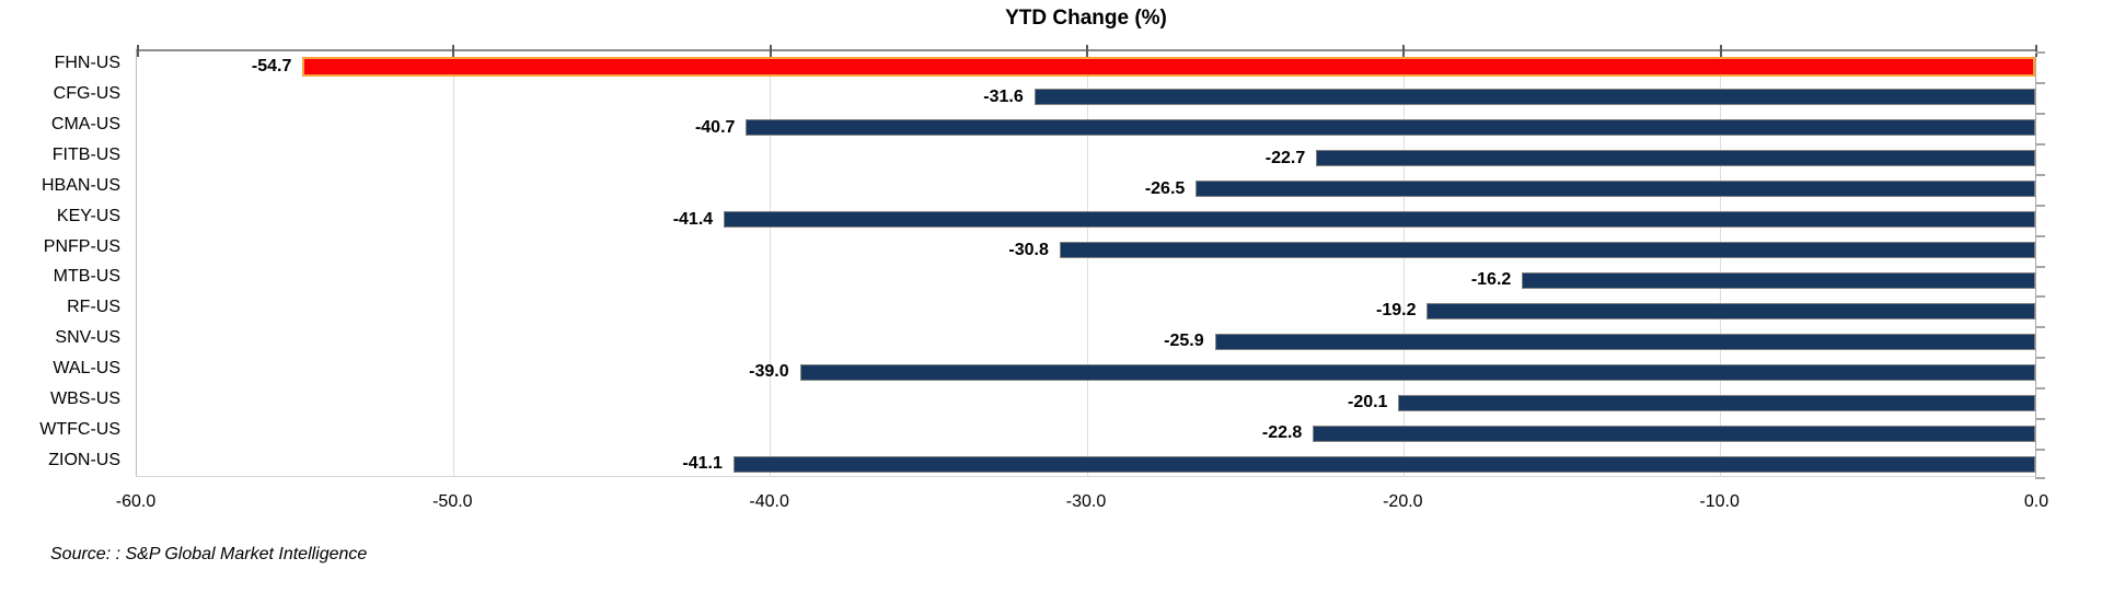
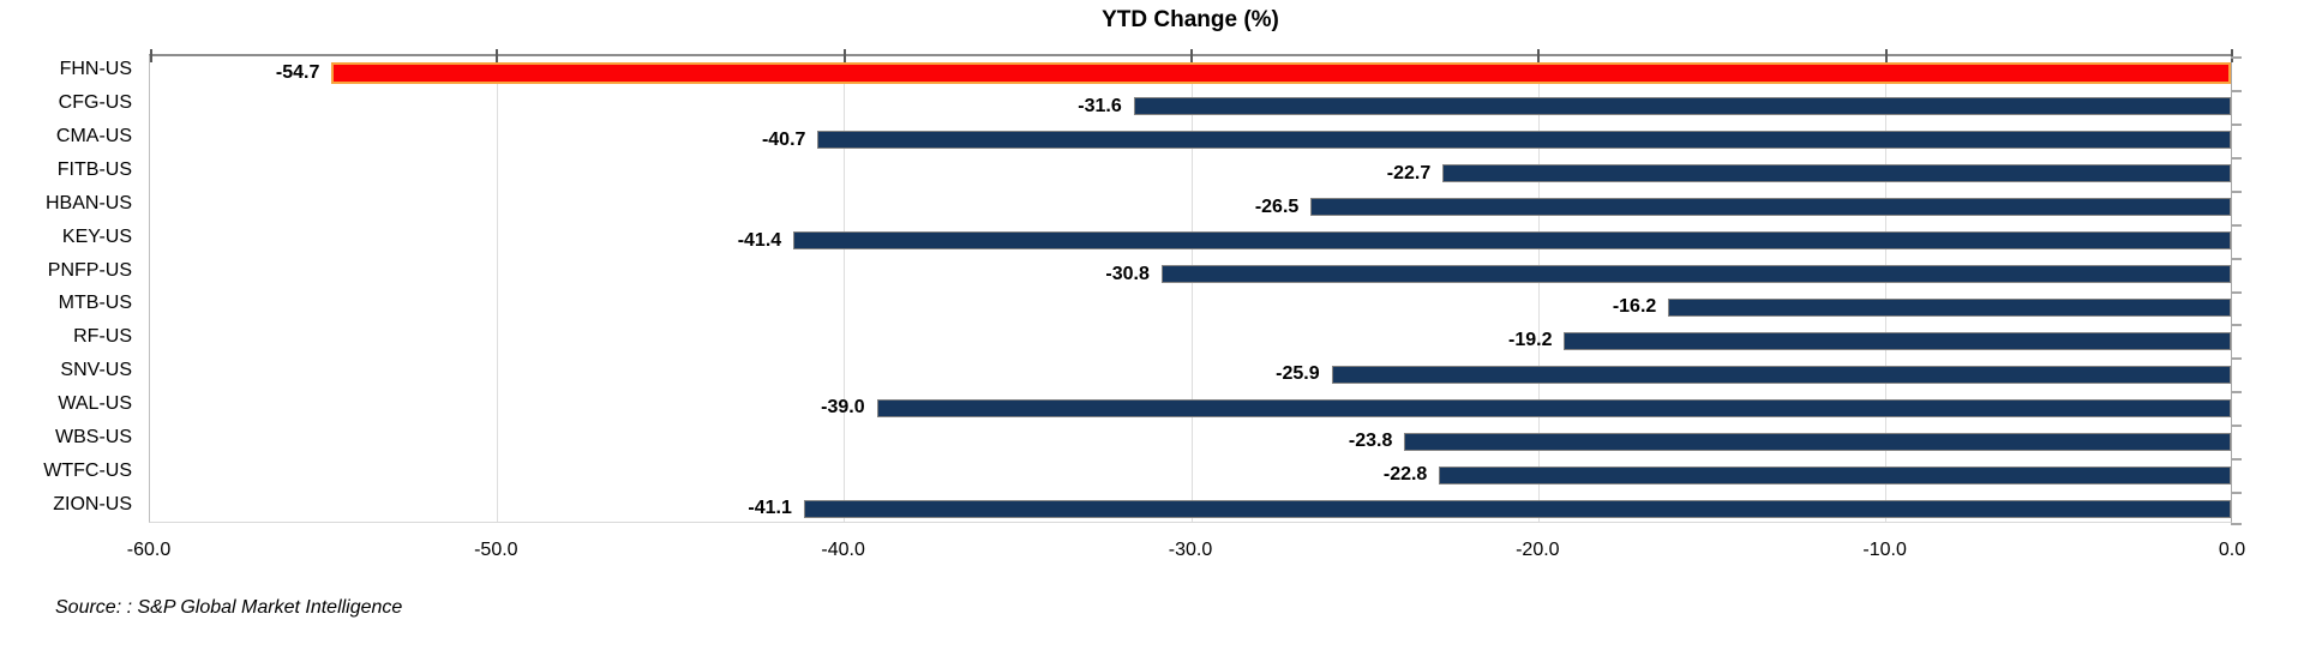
WBS-US: -20.1 -> -23.8
